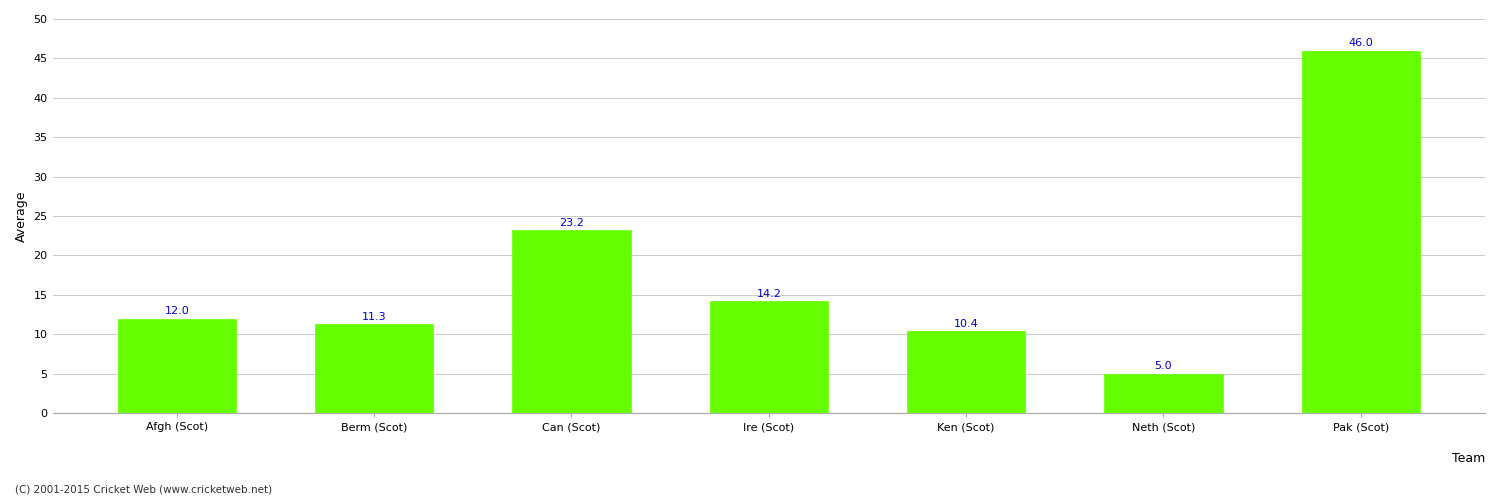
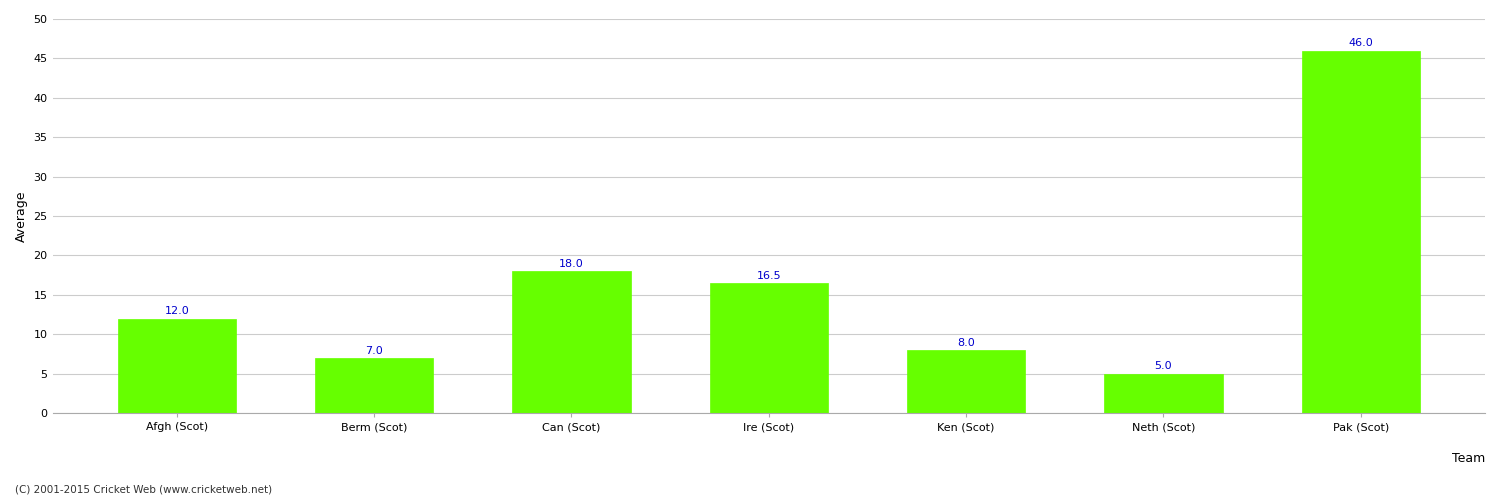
Berm (Scot): 11.3 -> 7.0
Can (Scot): 23.2 -> 18.0
Ire (Scot): 14.2 -> 16.5
Ken (Scot): 10.4 -> 8.0
